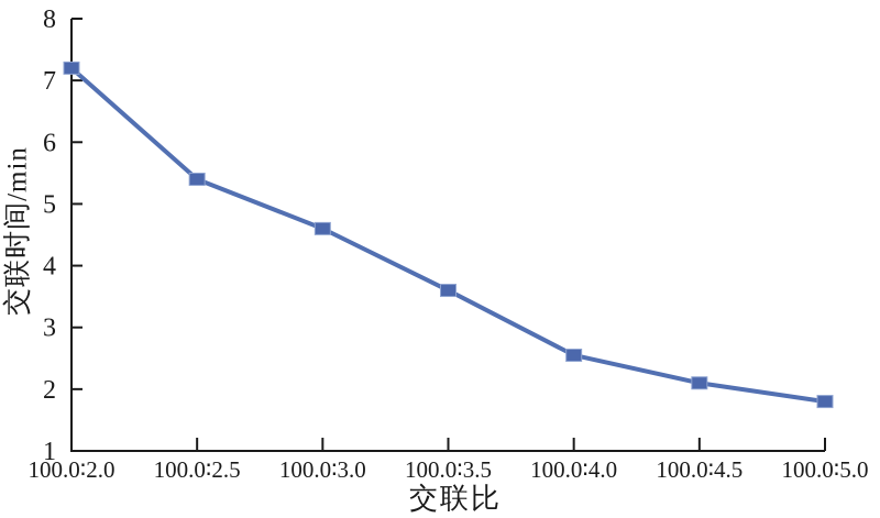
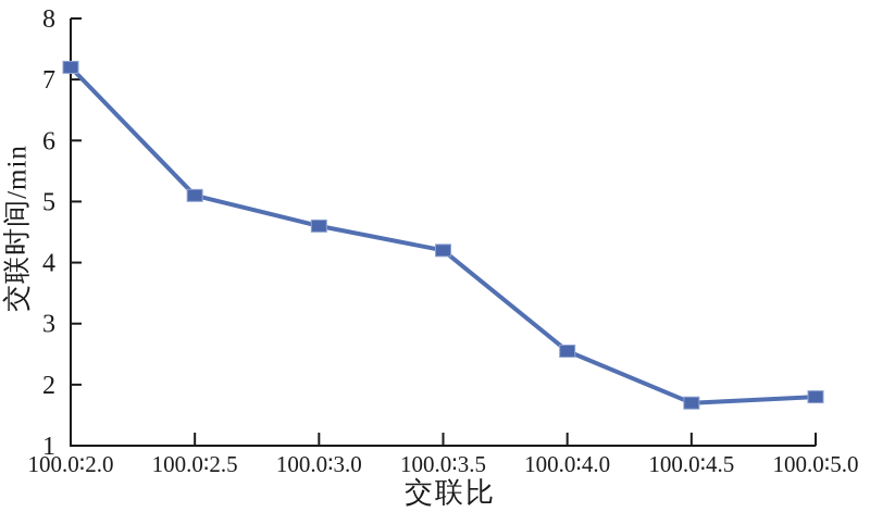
100.0∶2.5: 5.4 -> 5.1
100.0∶3.5: 3.6 -> 4.2
100.0∶4.5: 2.1 -> 1.7
